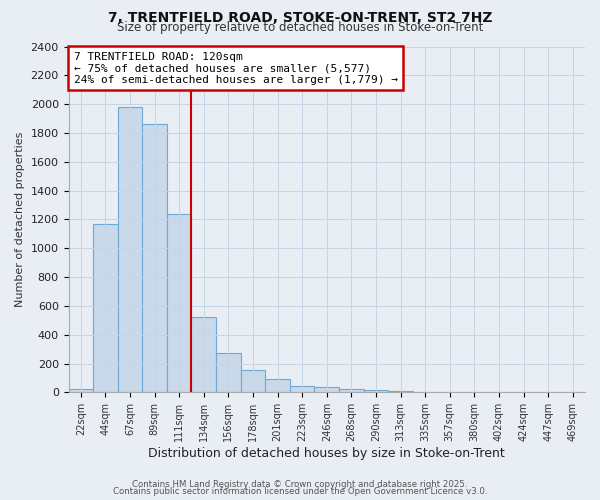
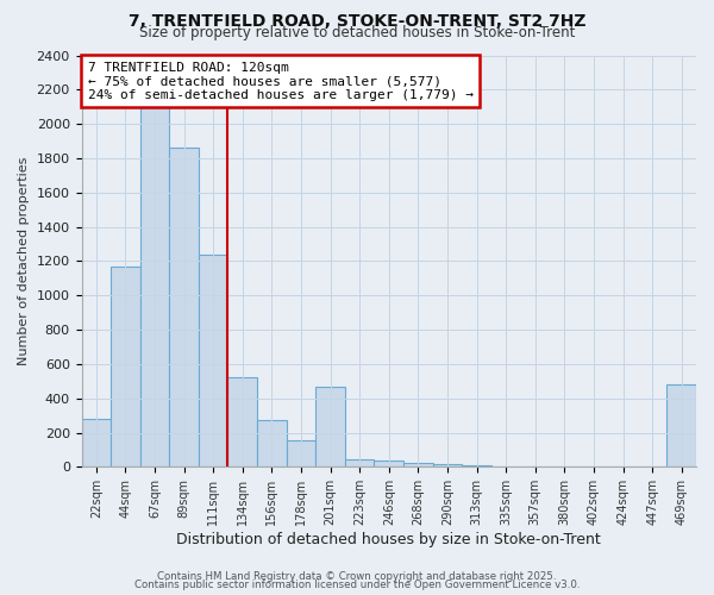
22sqm: 20 -> 280
67sqm: 1980 -> 2100
201sqm: 90 -> 470
469sqm: 0 -> 480
